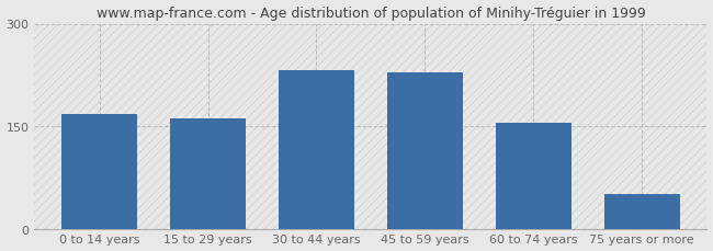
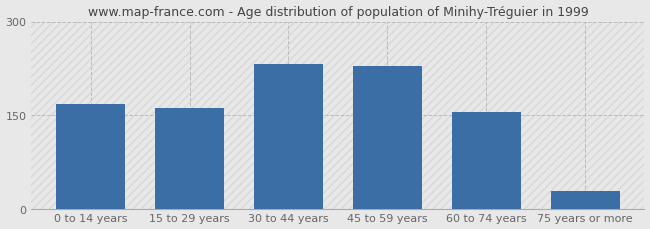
75 years or more: 50 -> 28
